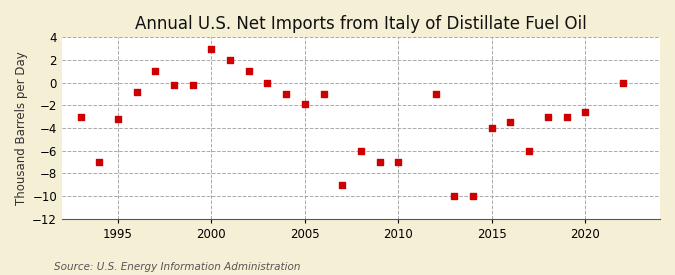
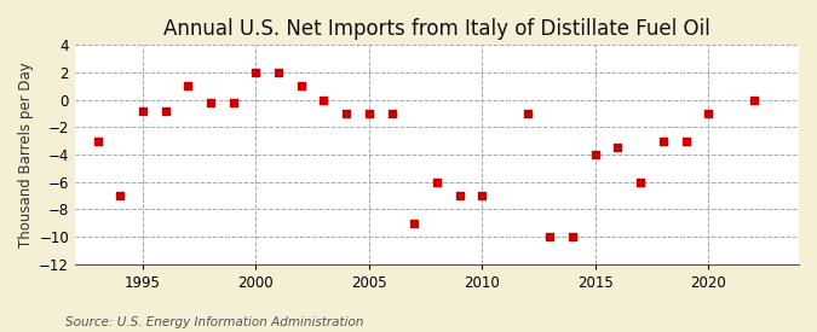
1995: -3.2 -> -0.8
2000: 3.0 -> 2.0
2005: -1.9 -> -1.0
2020: -2.6 -> -1.0
